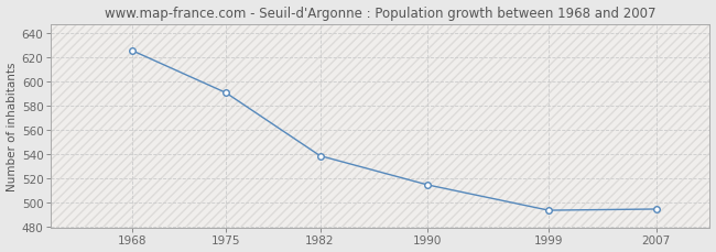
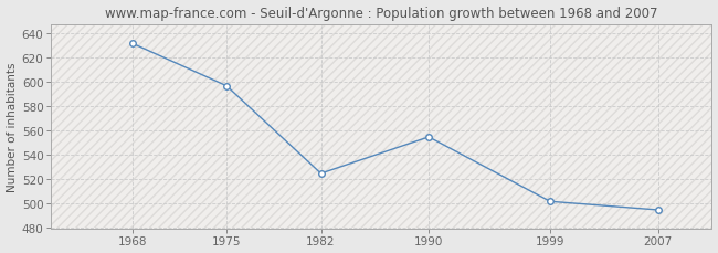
1968: 626 -> 632
1975: 591 -> 597
1982: 539 -> 525
1990: 515 -> 555
1999: 494 -> 502
